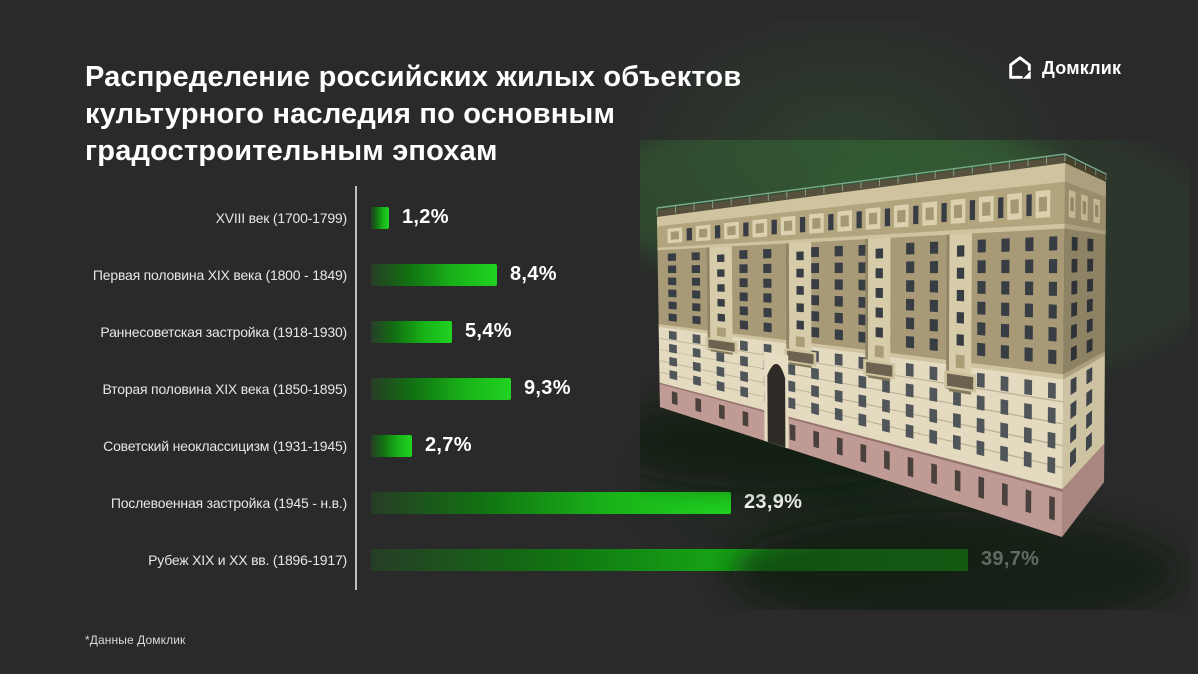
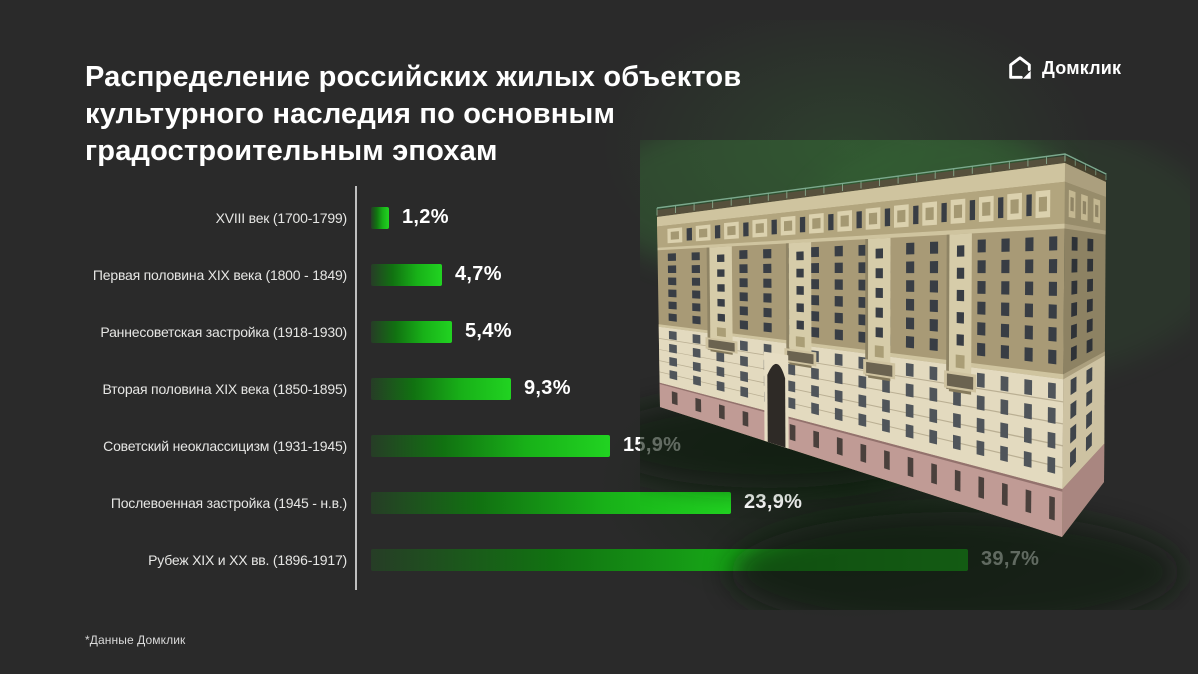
Первая половина XIX века (1800 - 1849): 8,4% -> 4,7%
Советский неоклассицизм (1931-1945): 2,7% -> 15,9%
